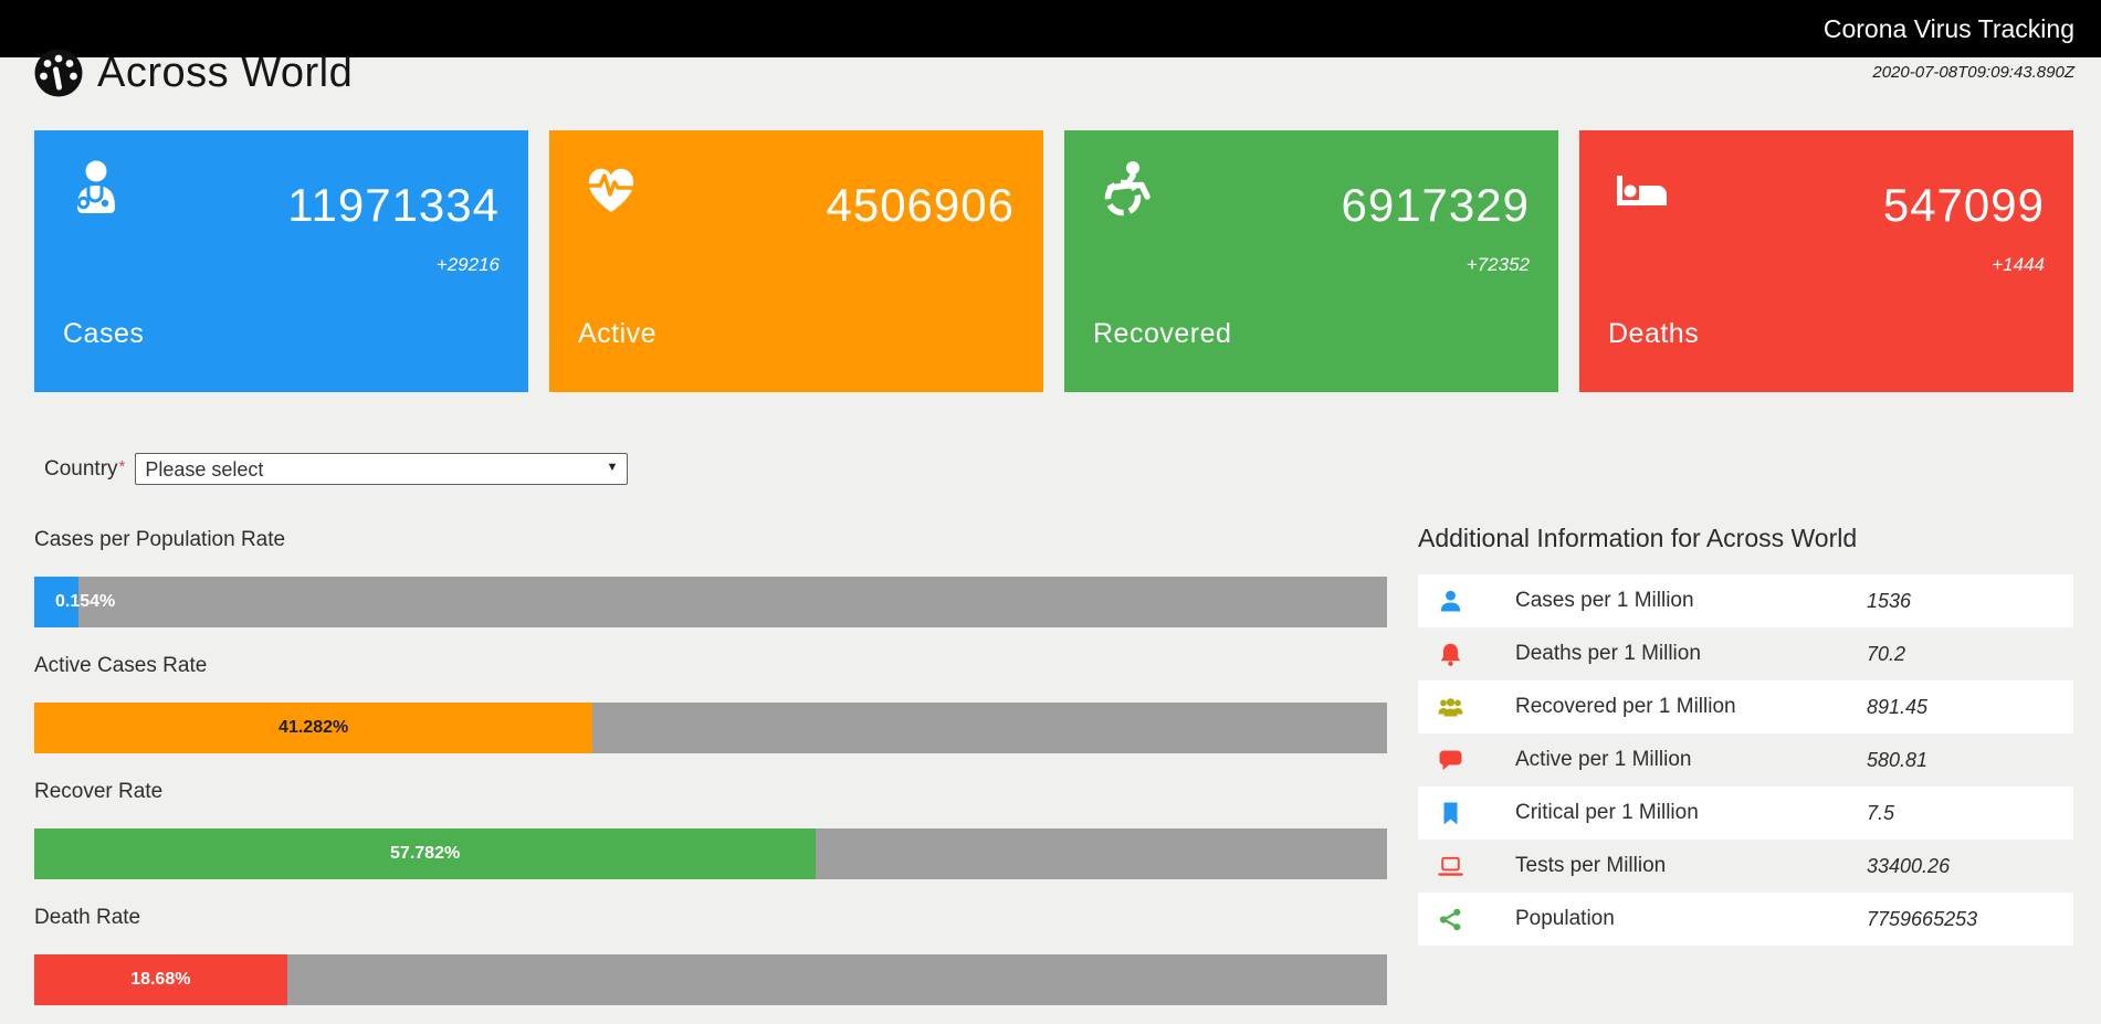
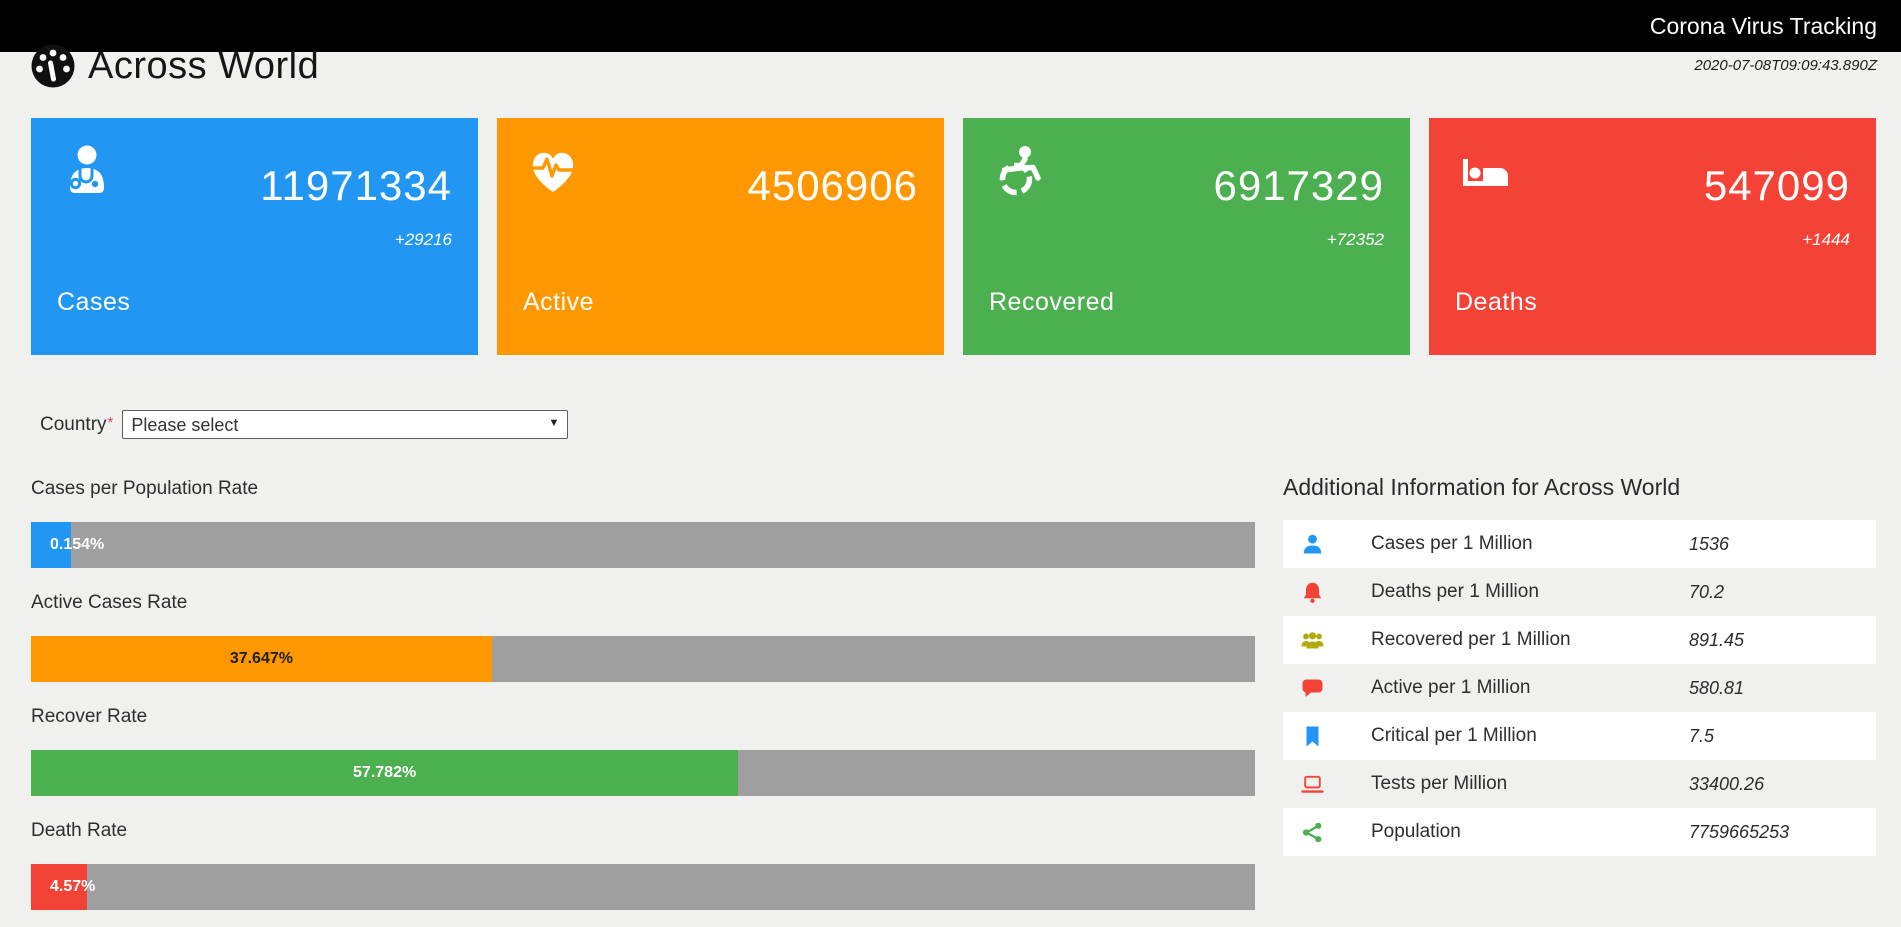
Active Cases Rate: 41.282% -> 37.647%
Death Rate: 18.68% -> 4.57%
